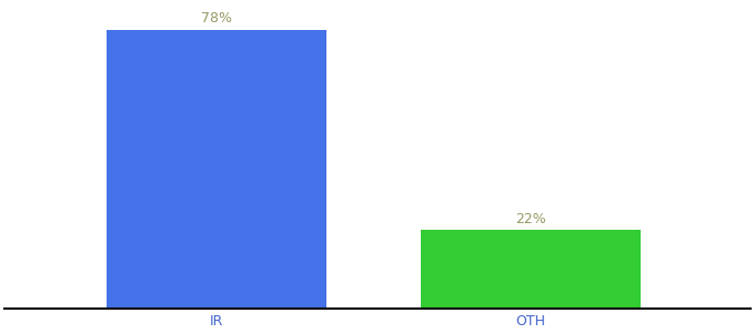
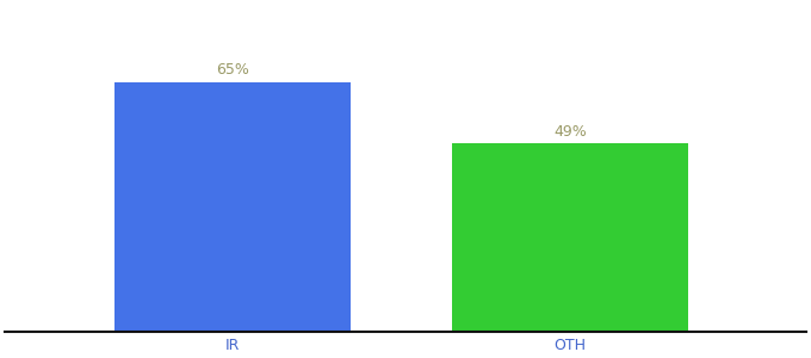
IR: 78% -> 65%
OTH: 22% -> 49%
